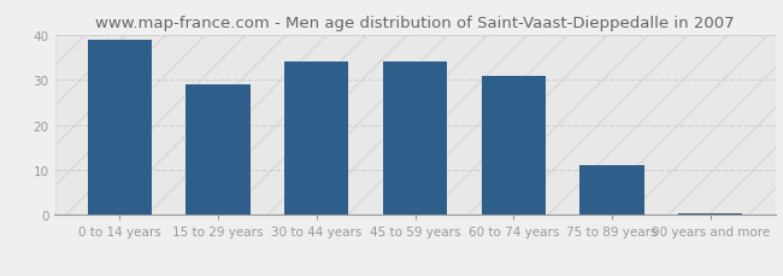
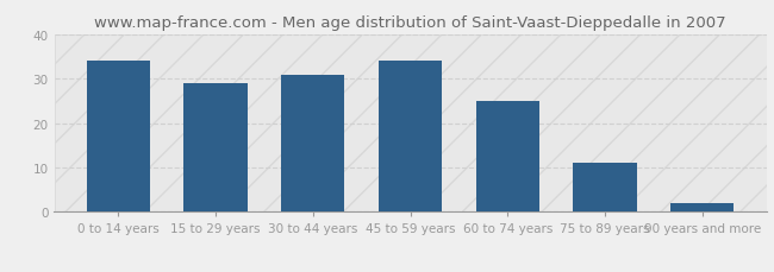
0 to 14 years: 39.0 -> 34.0
30 to 44 years: 34.0 -> 31.0
60 to 74 years: 31.0 -> 25.0
90 years and more: 0.5 -> 2.0
